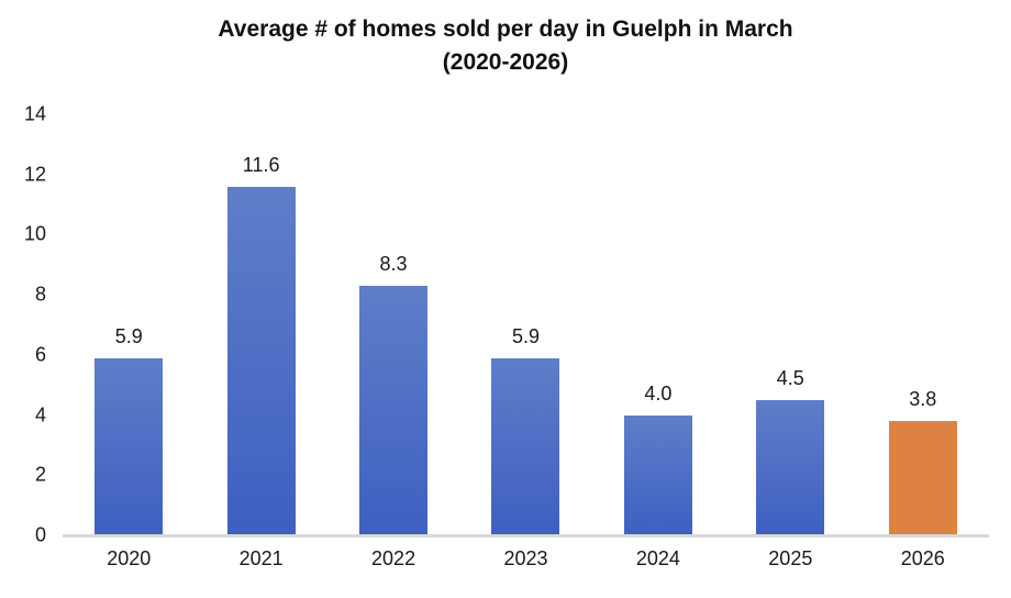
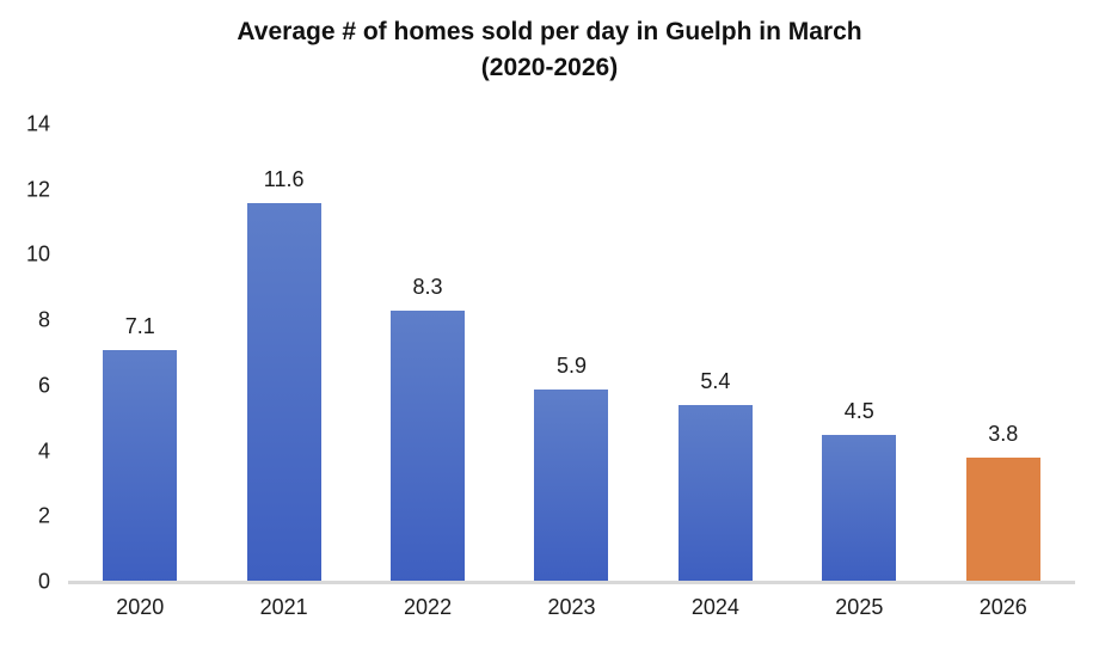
2020: 5.9 -> 7.1
2024: 4.0 -> 5.4
